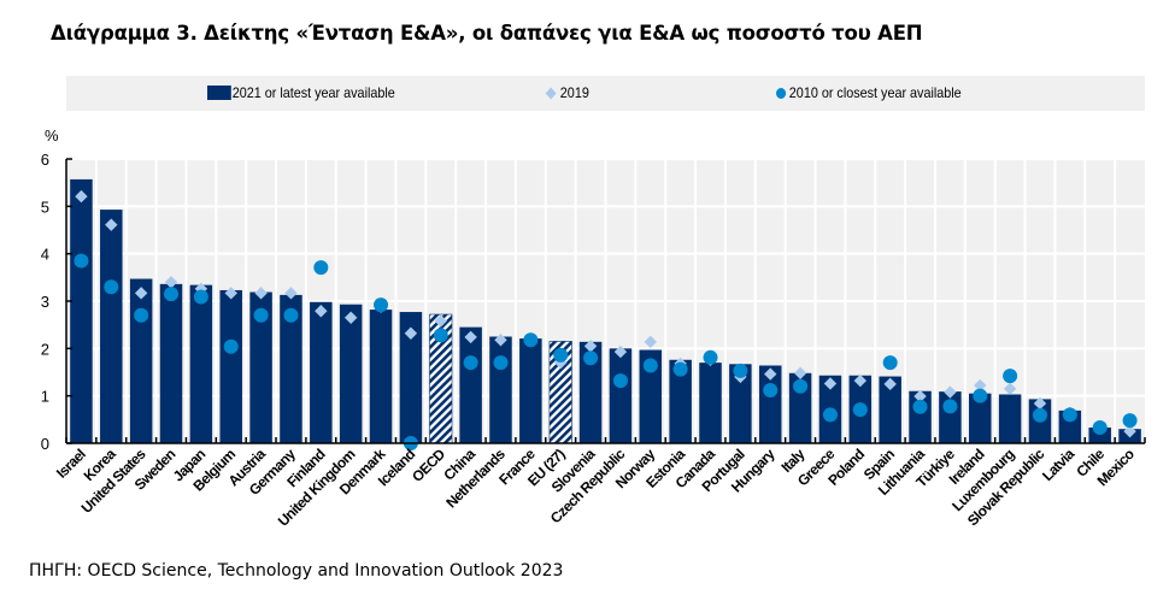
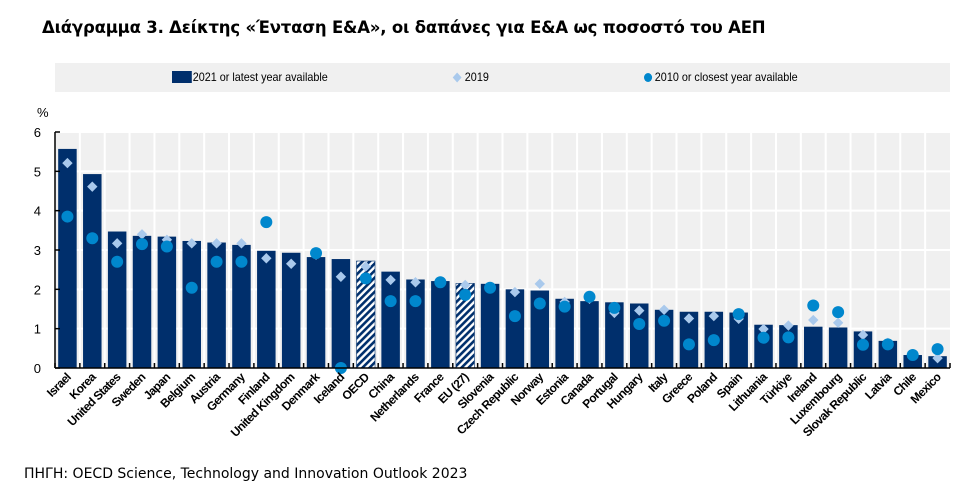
2019/EU (27): 1.7 -> 2.1
2010 or closest year available/Slovenia: 1.8 -> 2.0
2010 or closest year available/Spain: 1.7 -> 1.4
2010 or closest year available/Ireland: 1.0 -> 1.6
